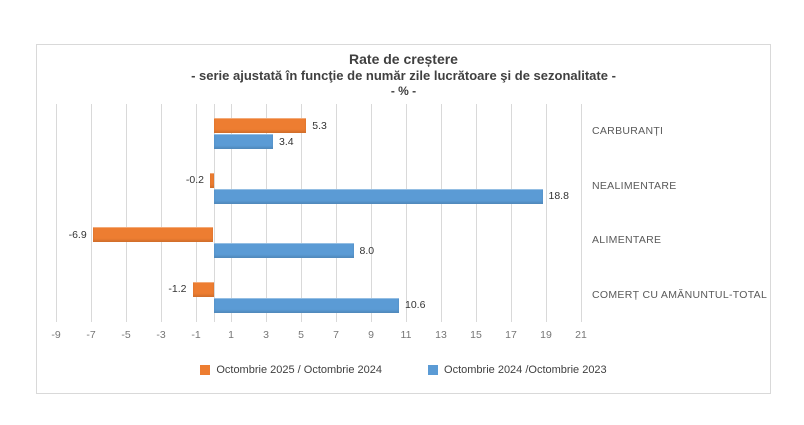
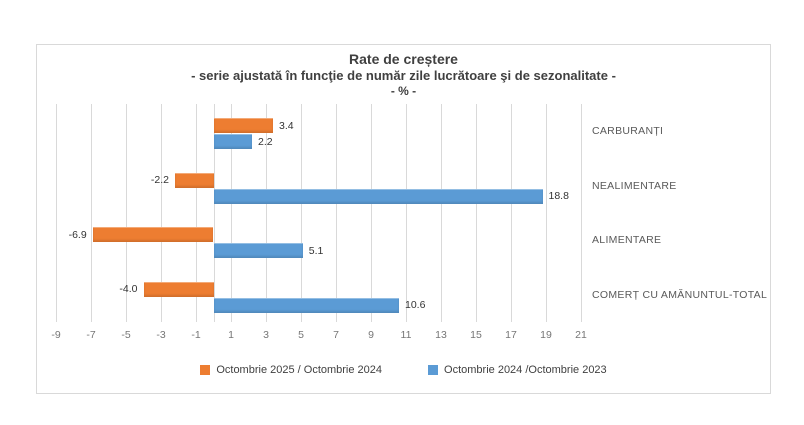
Octombrie 2025 / Octombrie 2024/CARBURANȚI: 5.3 -> 3.4
Octombrie 2024 /Octombrie 2023/CARBURANȚI: 3.4 -> 2.2
Octombrie 2025 / Octombrie 2024/NEALIMENTARE: -0.2 -> -2.2
Octombrie 2024 /Octombrie 2023/ALIMENTARE: 8.0 -> 5.1
Octombrie 2025 / Octombrie 2024/COMERȚ CU AMĂNUNTUL-TOTAL: -1.2 -> -4.0
